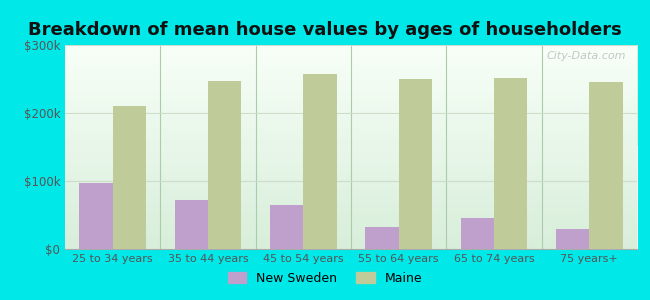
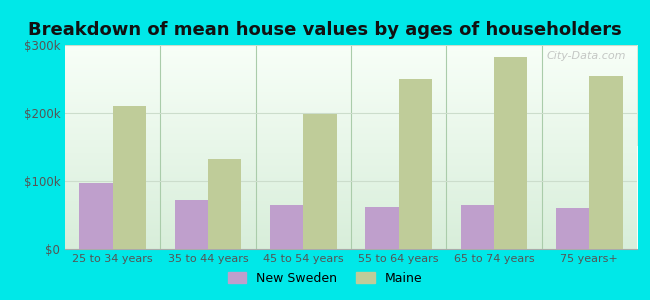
Maine/35 to 44 years: $247k -> $132k
Maine/45 to 54 years: $258k -> $198k
New Sweden/55 to 64 years: $33k -> $62k
New Sweden/65 to 74 years: $45k -> $64k
Maine/65 to 74 years: $252k -> $282k
New Sweden/75 years+: $30k -> $60k
Maine/75 years+: $245k -> $254k
